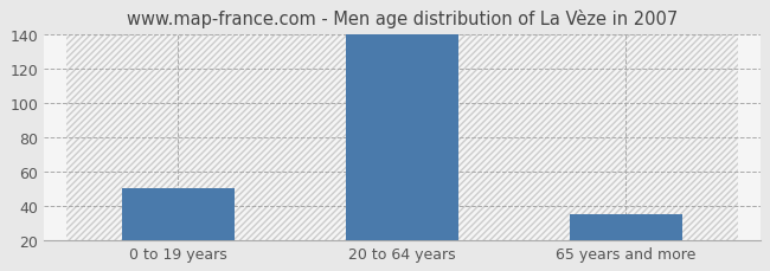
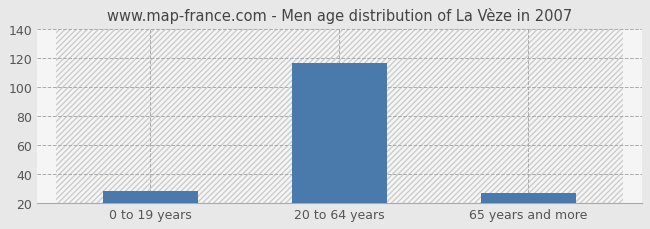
0 to 19 years: 50 -> 28
20 to 64 years: 140 -> 116
65 years and more: 35 -> 27
